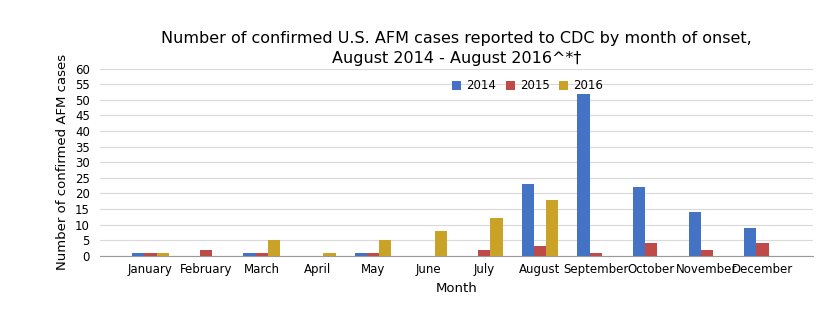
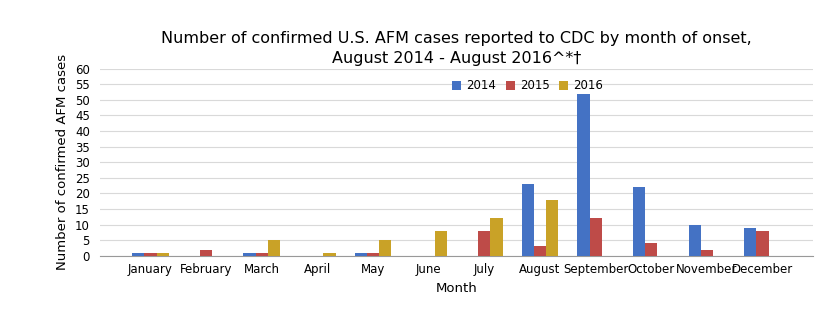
2015/July: 2 -> 8
2015/September: 1 -> 12
2014/November: 14 -> 10
2015/December: 4 -> 8
